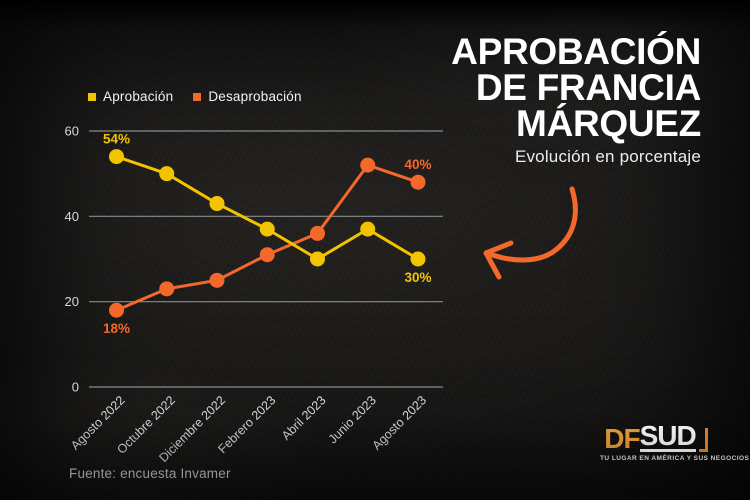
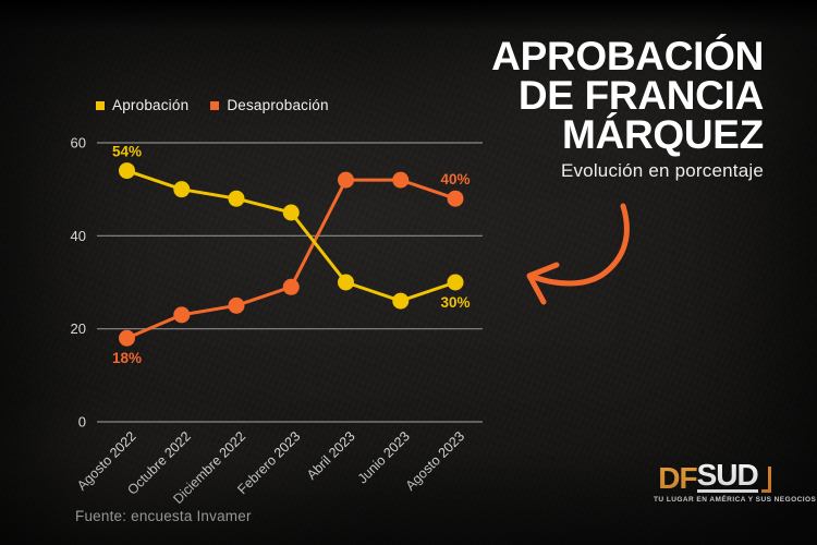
Aprobación/Diciembre 2022: 43 -> 48
Desaprobación/Febrero 2023: 31 -> 29
Aprobación/Febrero 2023: 37 -> 45
Desaprobación/Abril 2023: 36 -> 52
Aprobación/Junio 2023: 37 -> 26
